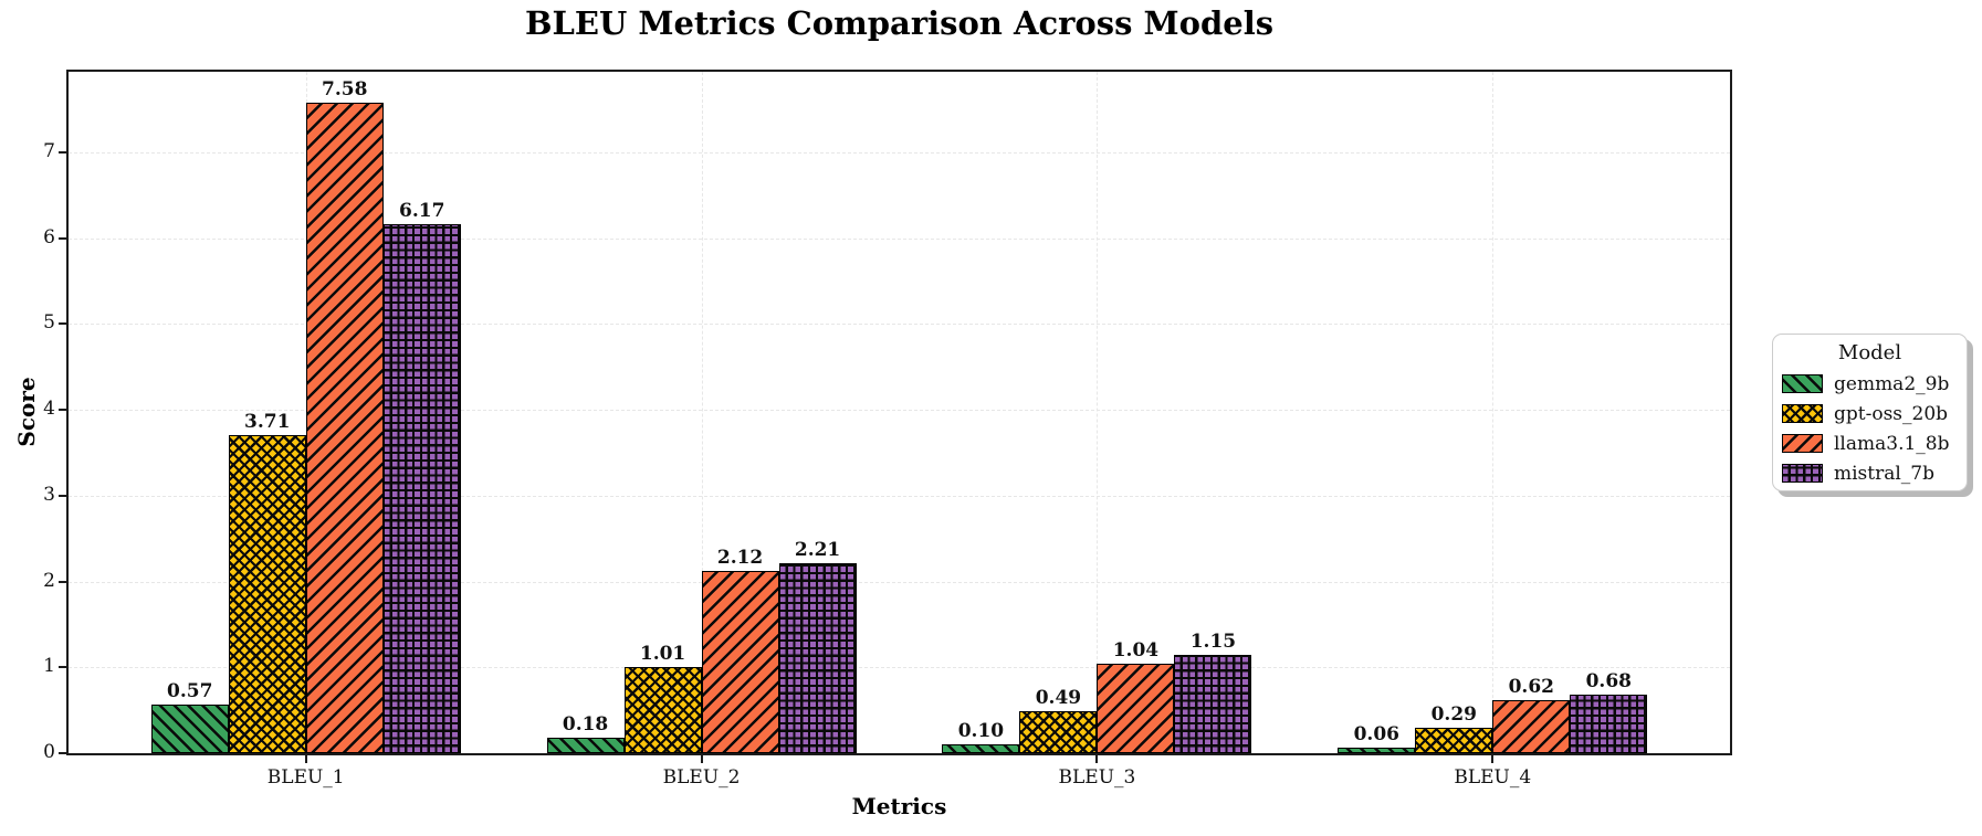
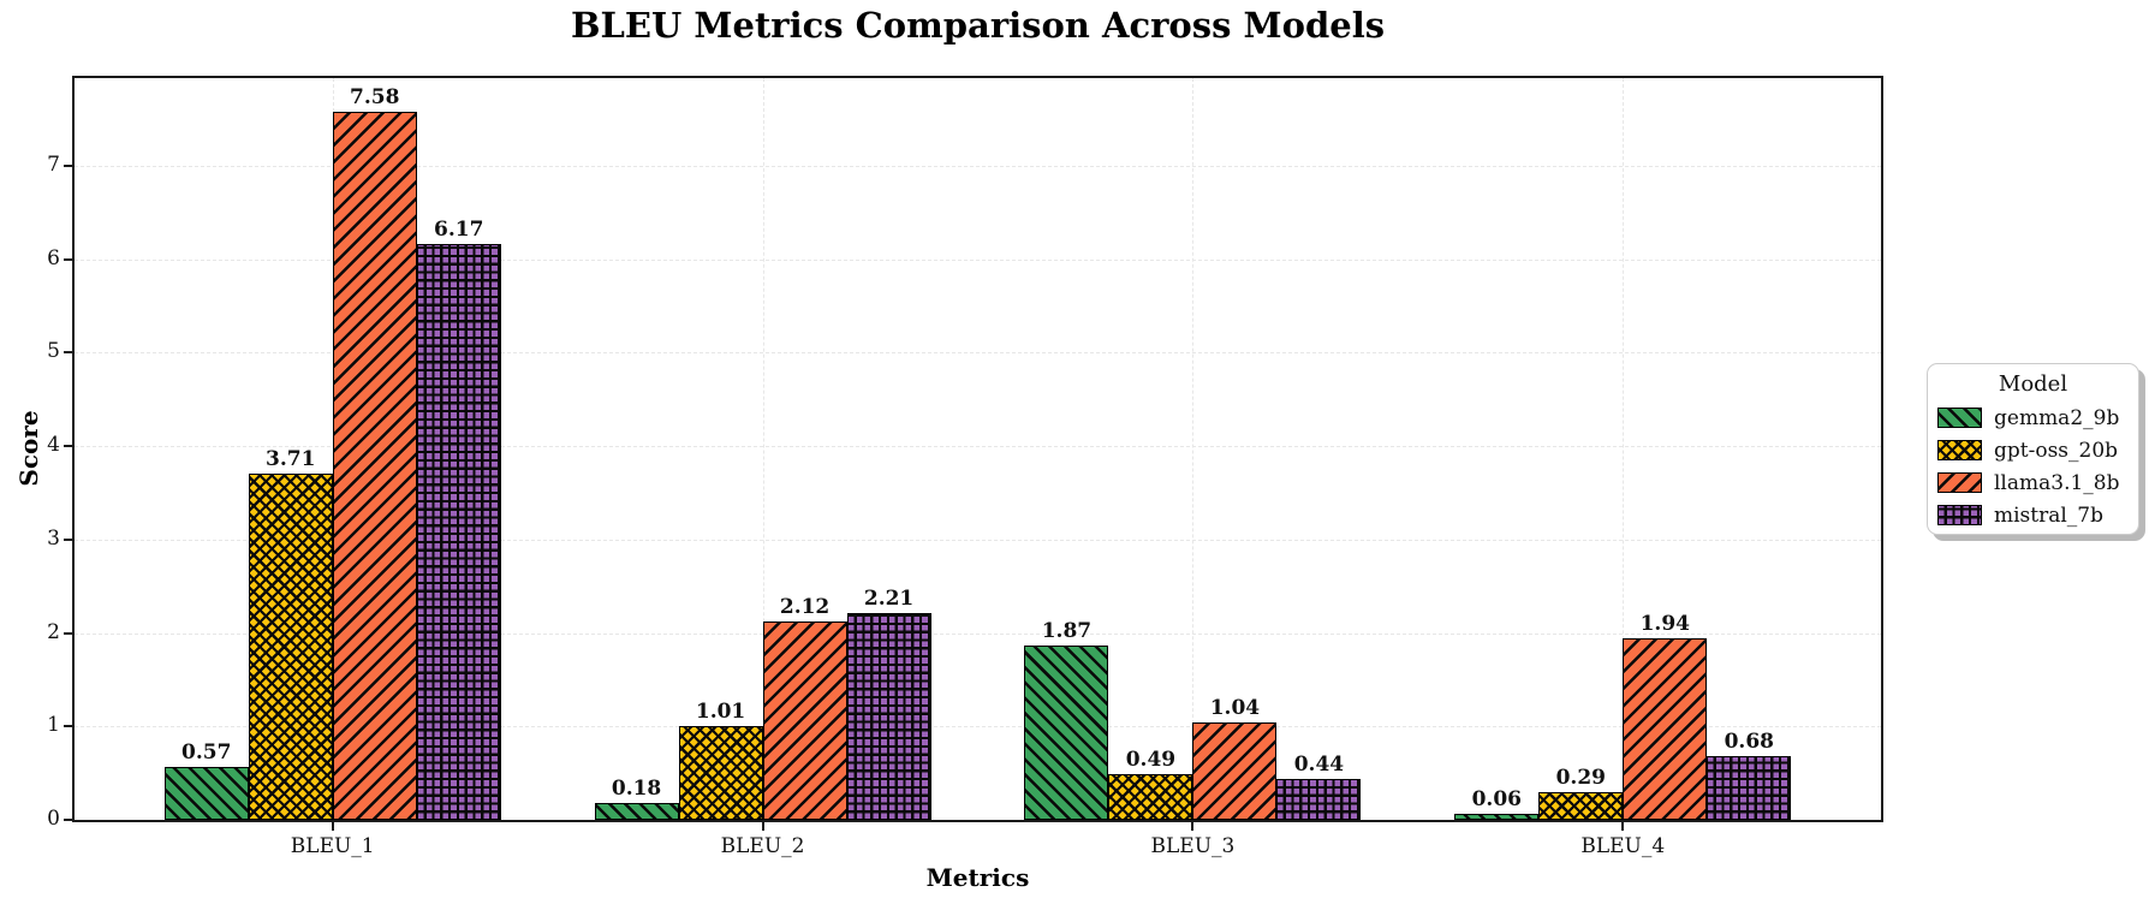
gemma2_9b/BLEU_3: 0.10 -> 1.87
mistral_7b/BLEU_3: 1.15 -> 0.44
llama3.1_8b/BLEU_4: 0.62 -> 1.94
